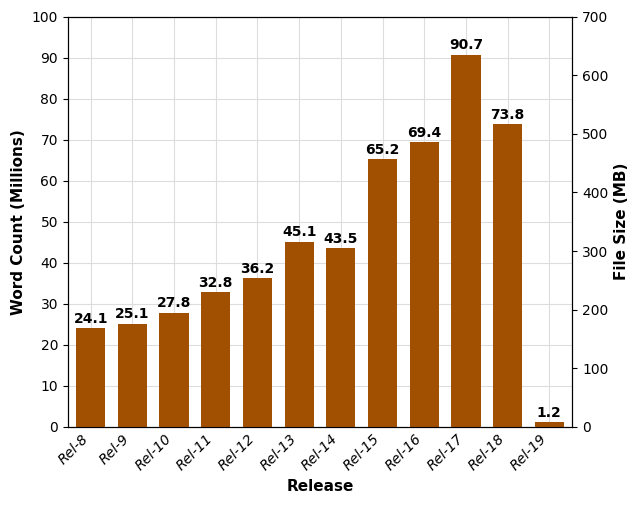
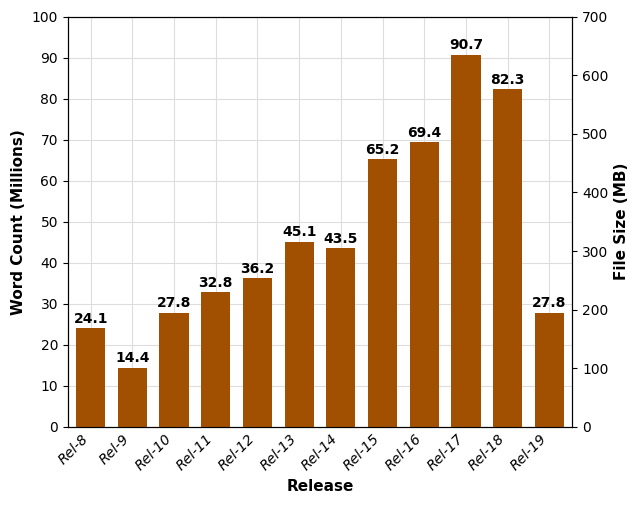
Rel-9: 25.1 -> 14.4
Rel-18: 73.8 -> 82.3
Rel-19: 1.2 -> 27.8
